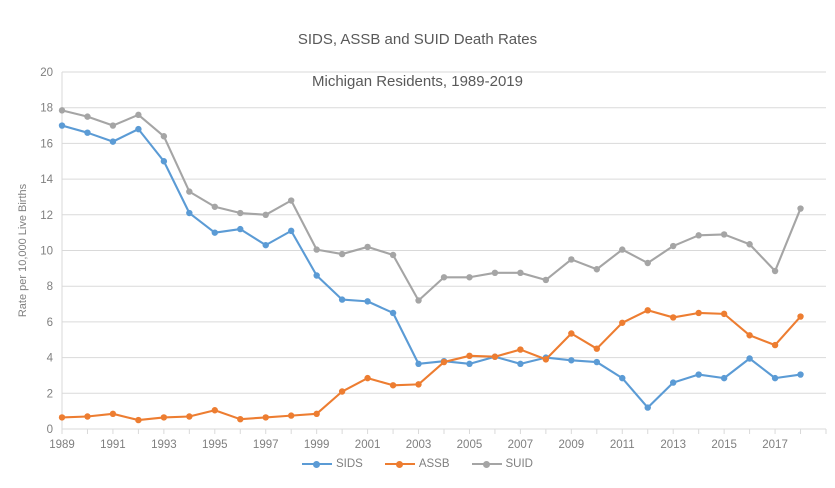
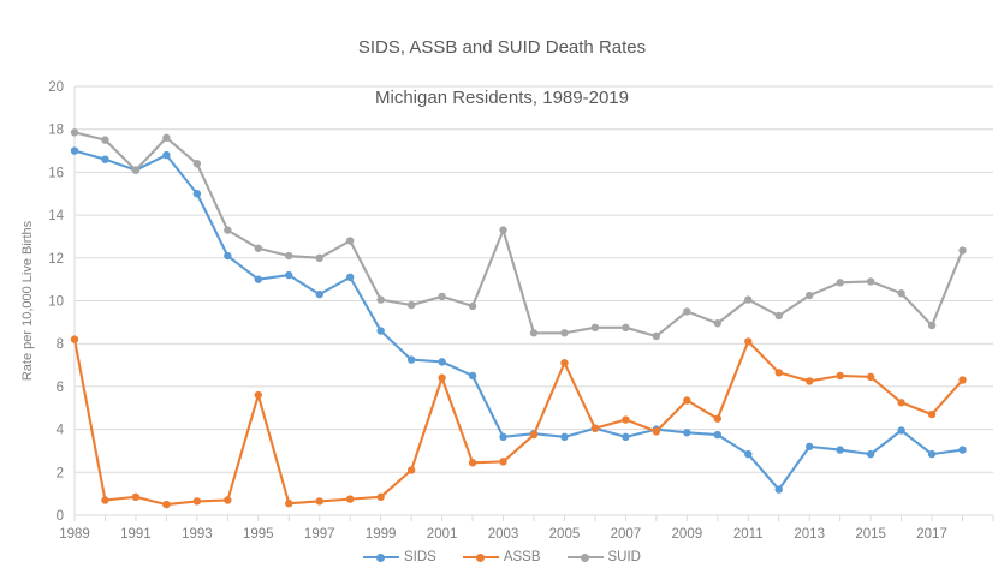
ASSB/1989: 0.7 -> 8.2
SUID/1991: 17.0 -> 16.1
ASSB/1995: 1.1 -> 5.6
ASSB/2001: 2.9 -> 6.4
SUID/2003: 7.2 -> 13.3
ASSB/2005: 4.1 -> 7.1
ASSB/2011: 6.0 -> 8.1
SIDS/2013: 2.6 -> 3.2
